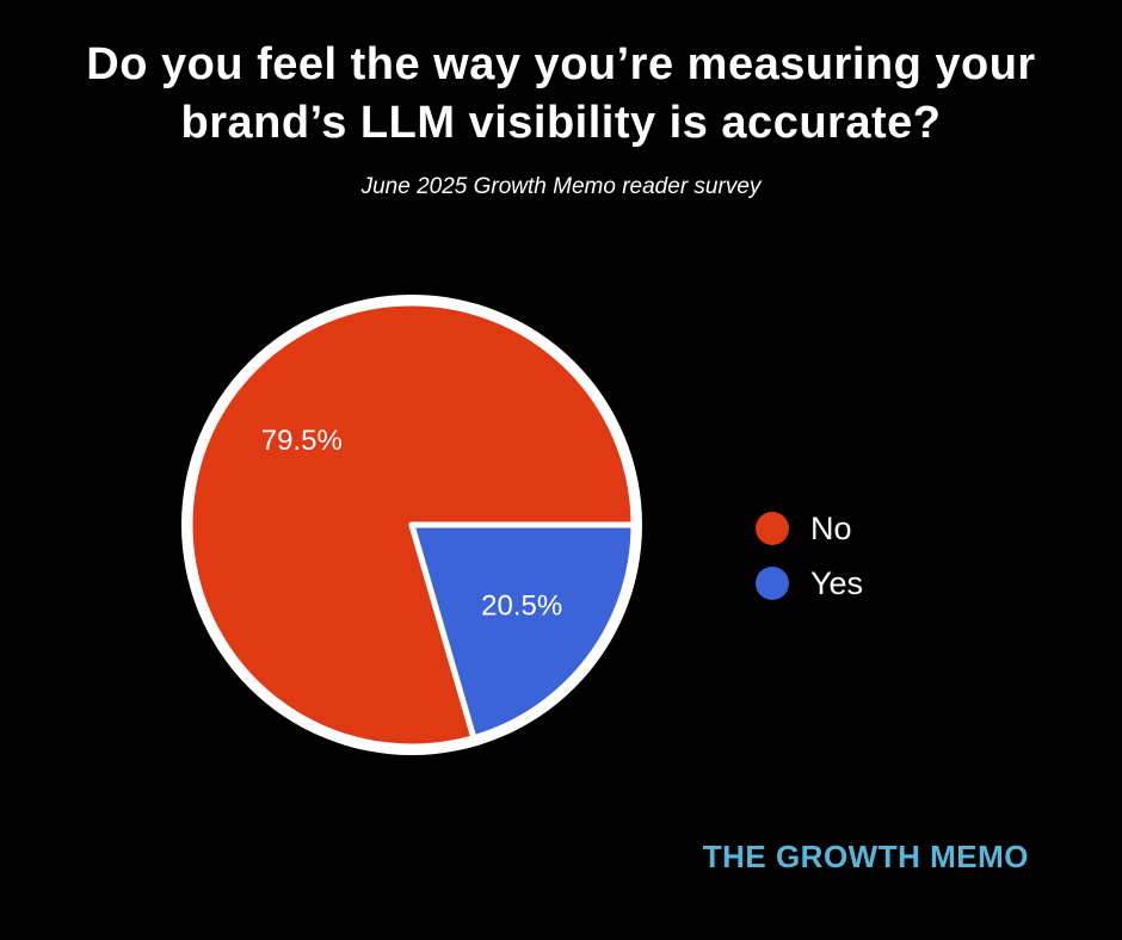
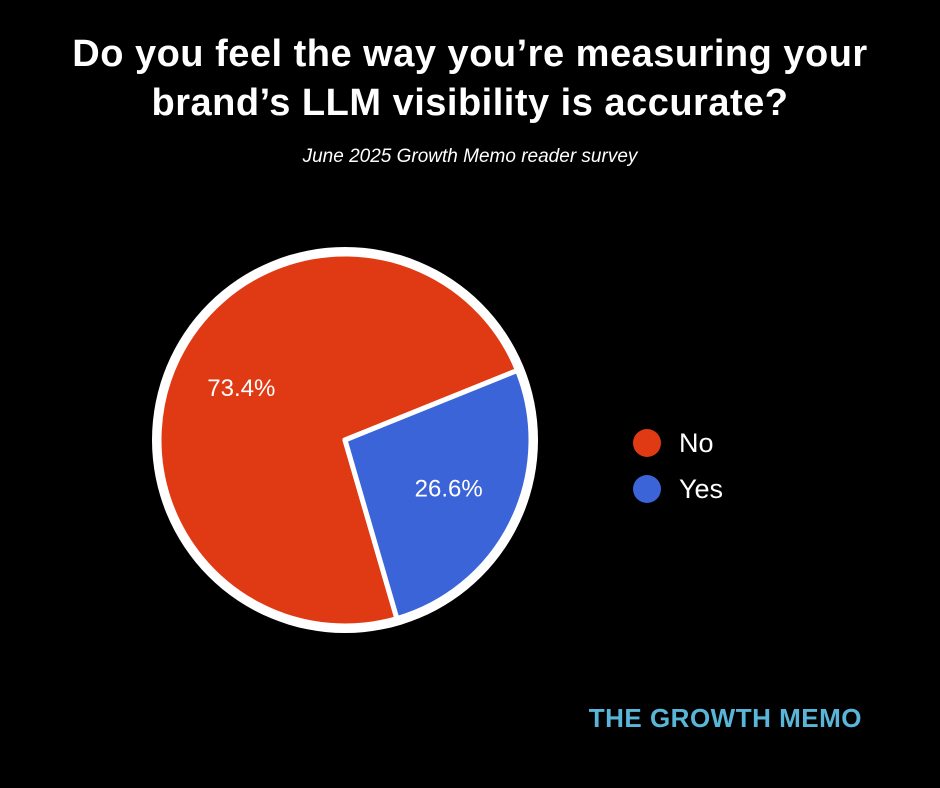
No: 79.5% -> 73.4%
Yes: 20.5% -> 26.6%
